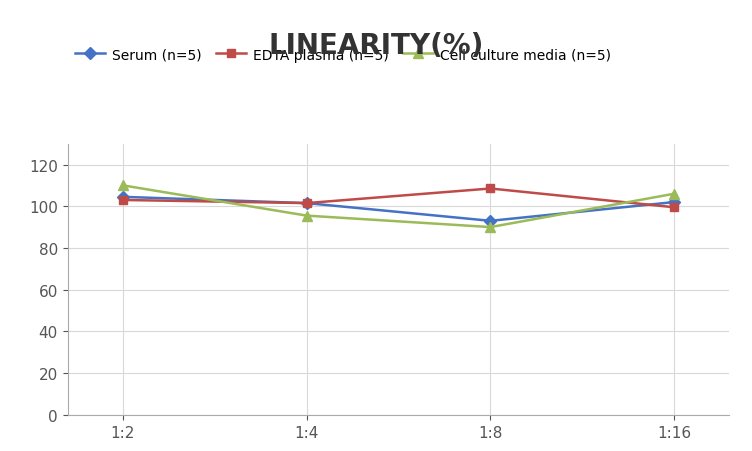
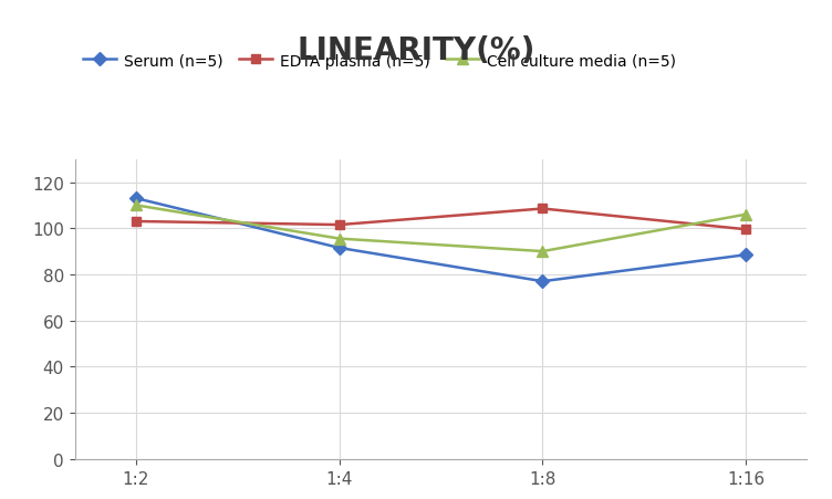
Serum (n=5)/1:2: 104.5 -> 113.0
Serum (n=5)/1:4: 101.5 -> 91.5
Serum (n=5)/1:8: 93.0 -> 77.0
Serum (n=5)/1:16: 102.0 -> 88.5
